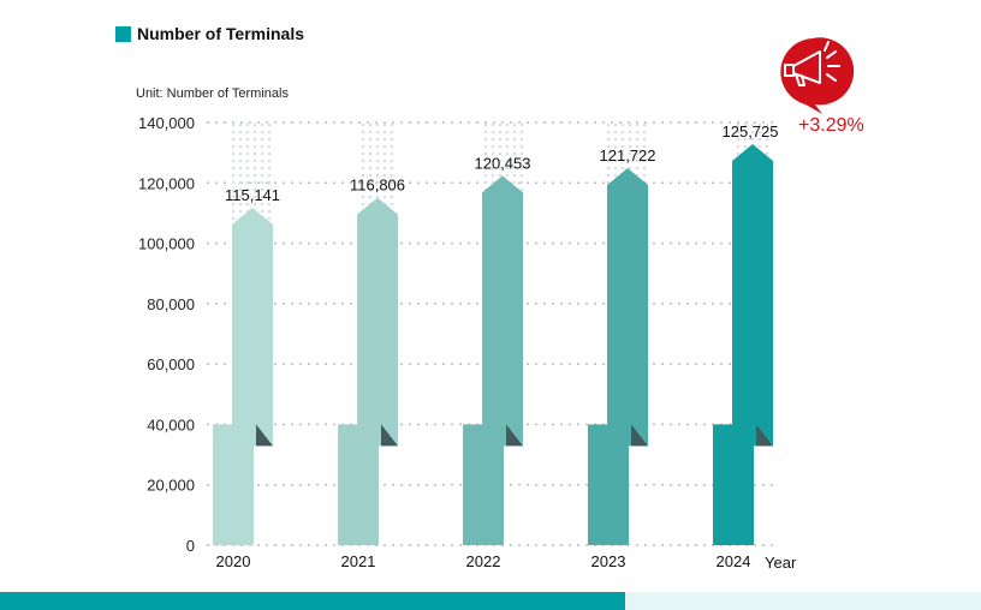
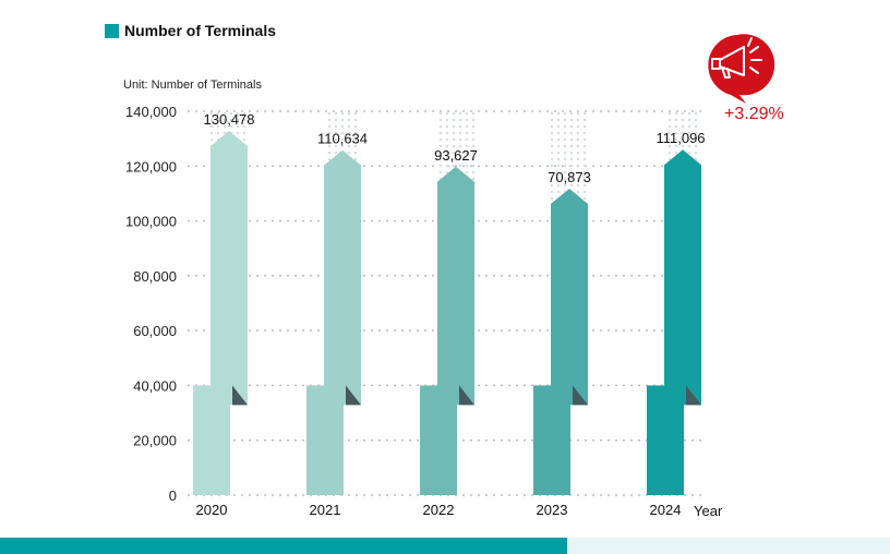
2020: 115,141 -> 130,478
2021: 116,806 -> 110,634
2022: 120,453 -> 93,627
2023: 121,722 -> 70,873
2024: 125,725 -> 111,096
